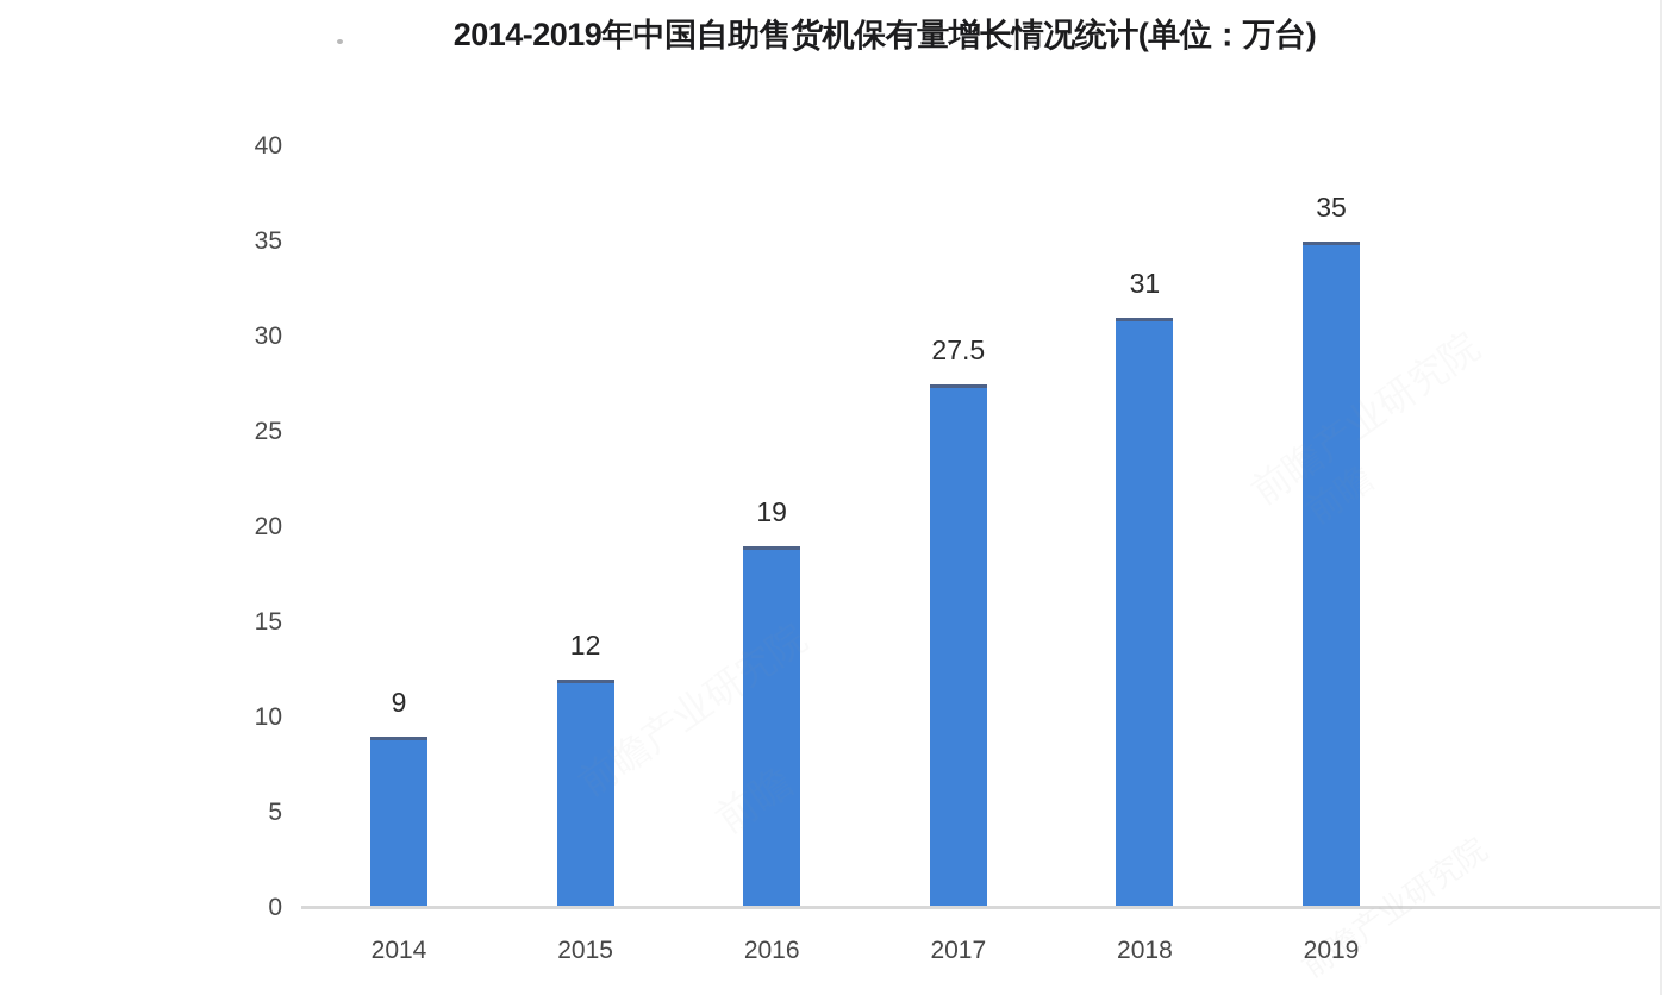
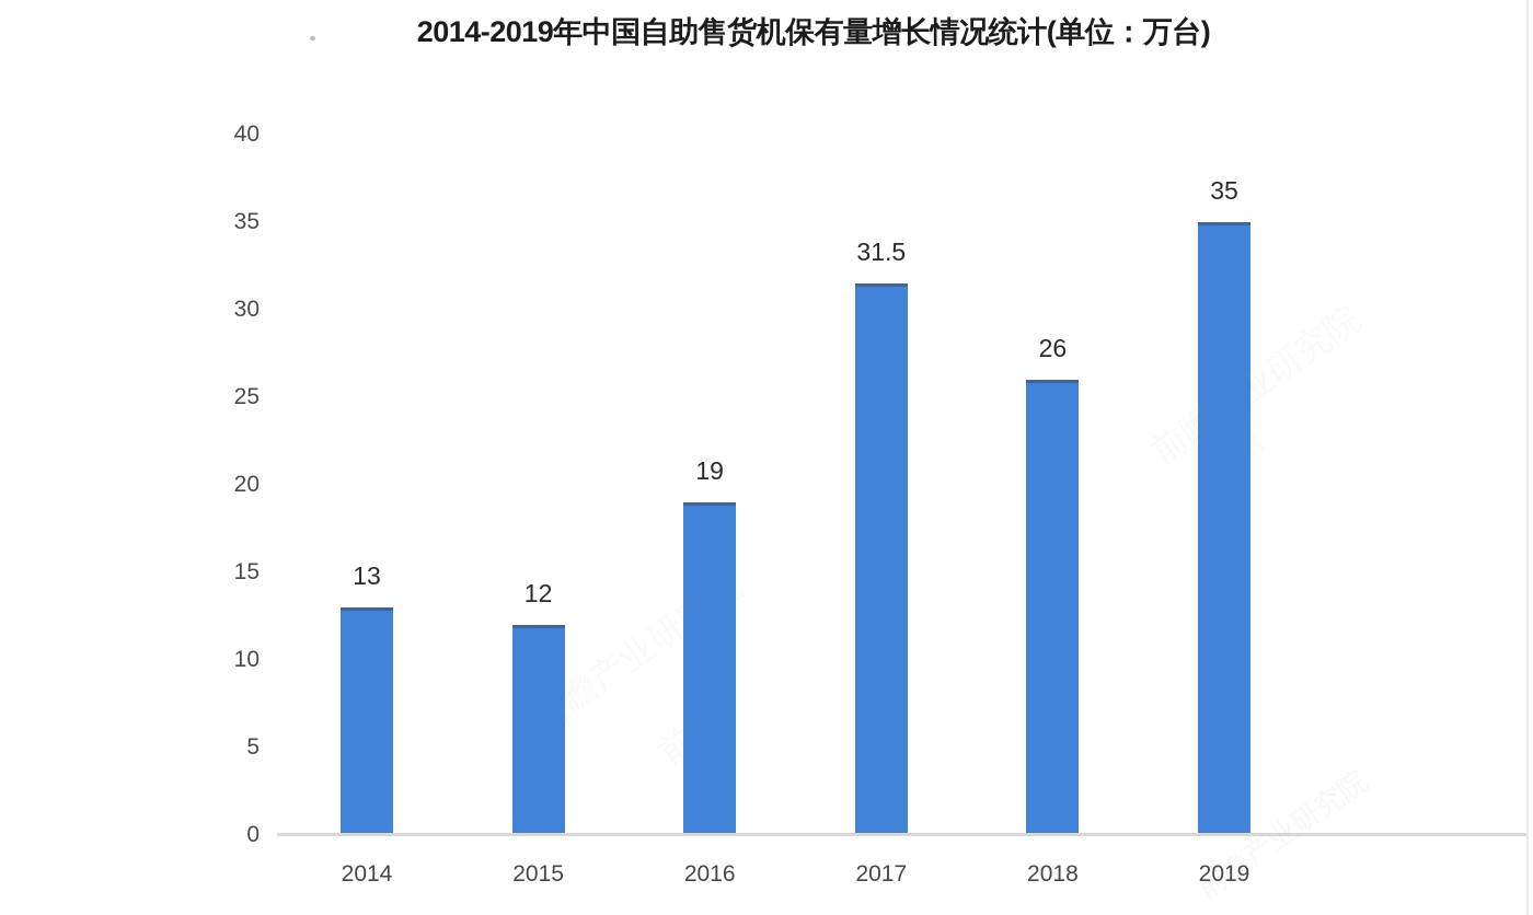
2014: 9 -> 13
2017: 27.5 -> 31.5
2018: 31 -> 26
